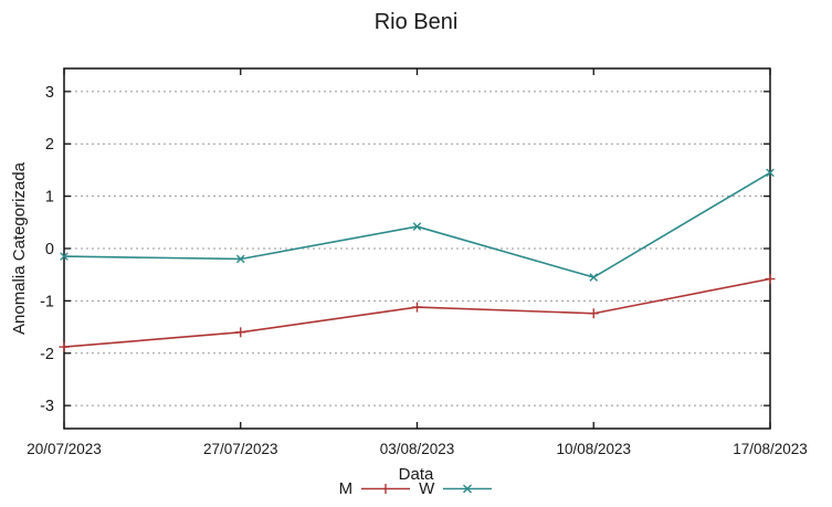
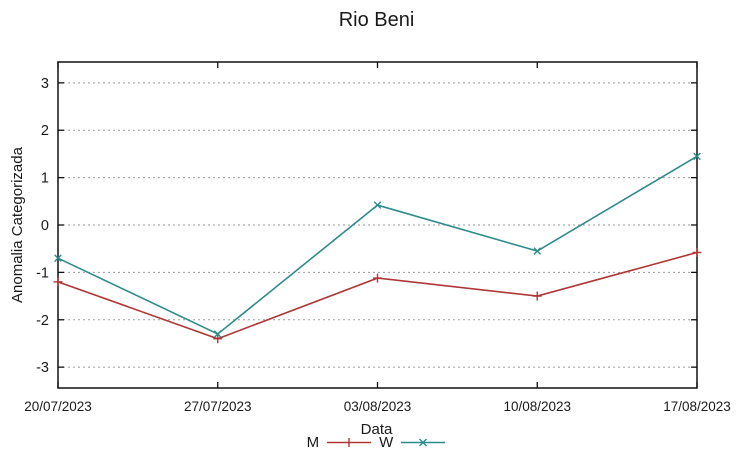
M/20/07/2023: -1.9 -> -1.2
W/20/07/2023: -0.1 -> -0.7
M/27/07/2023: -1.6 -> -2.4
W/27/07/2023: -0.2 -> -2.3
M/10/08/2023: -1.2 -> -1.5
